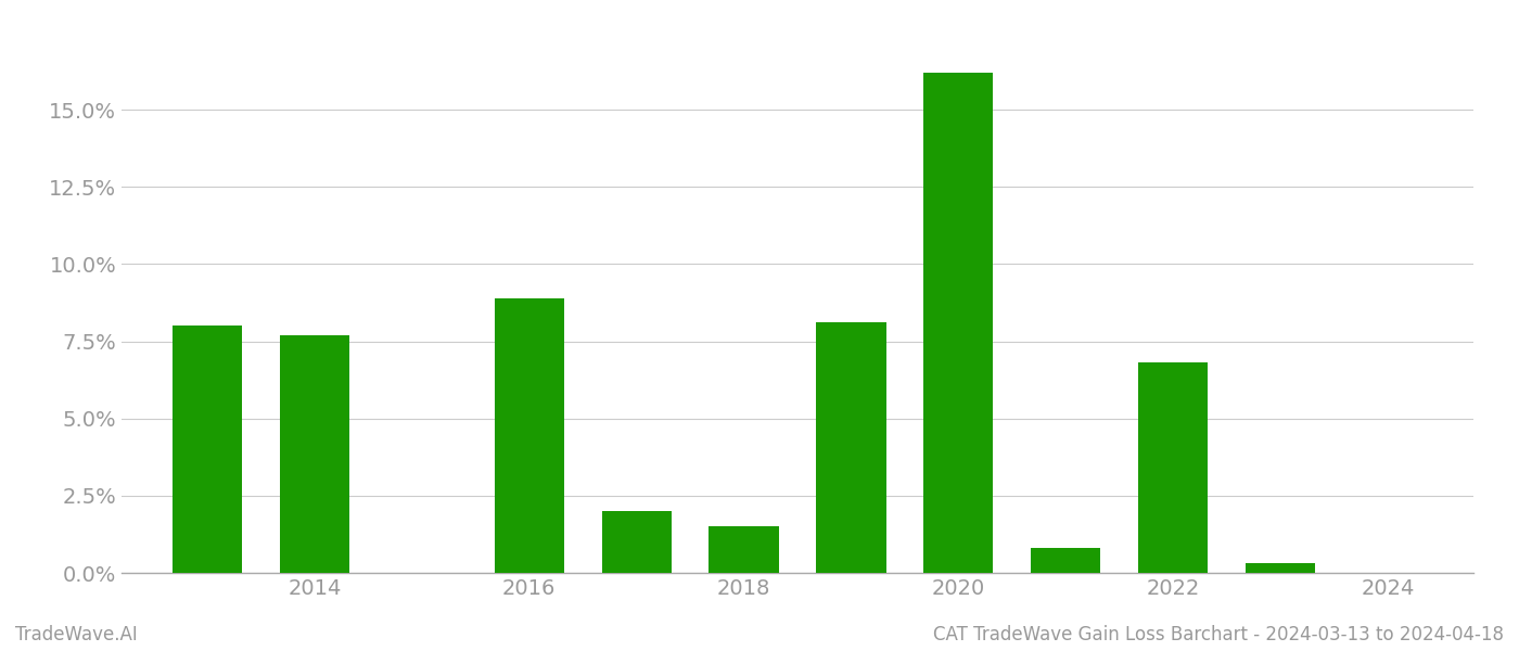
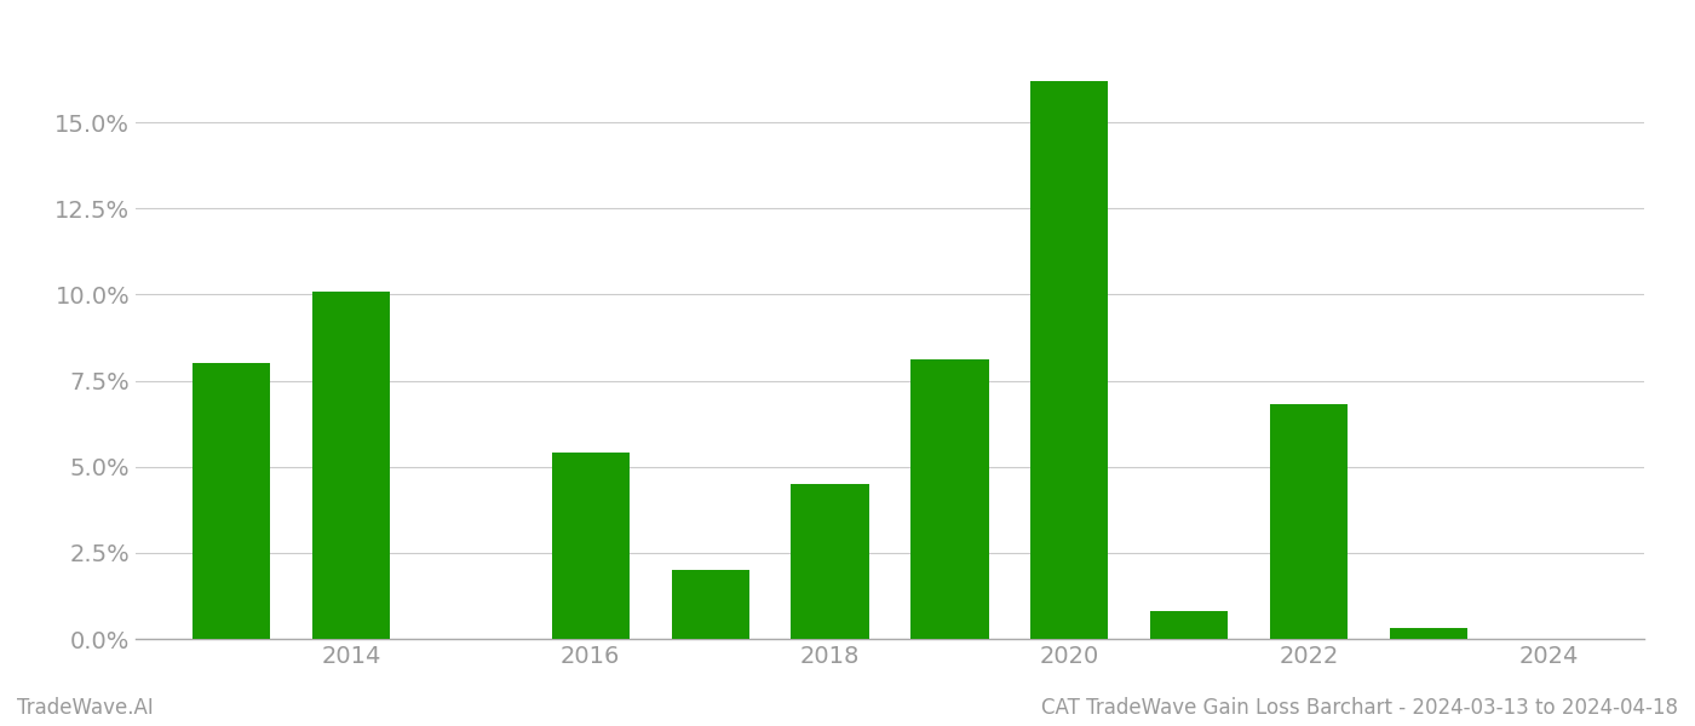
2014: 7.7% -> 10.1%
2016: 8.9% -> 5.4%
2018: 1.5% -> 4.5%
